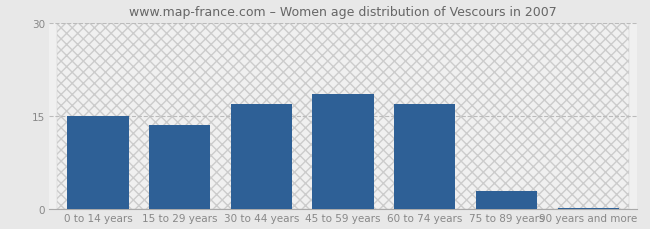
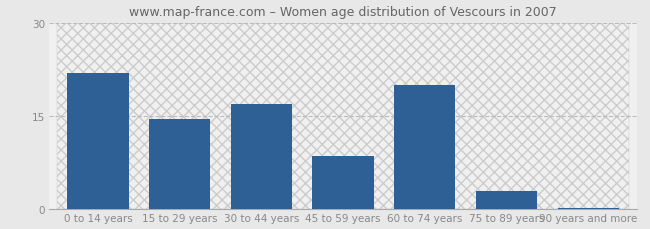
0 to 14 years: 15.0 -> 22.0
15 to 29 years: 13.5 -> 14.6
45 to 59 years: 18.5 -> 8.6
60 to 74 years: 17.0 -> 20.0
